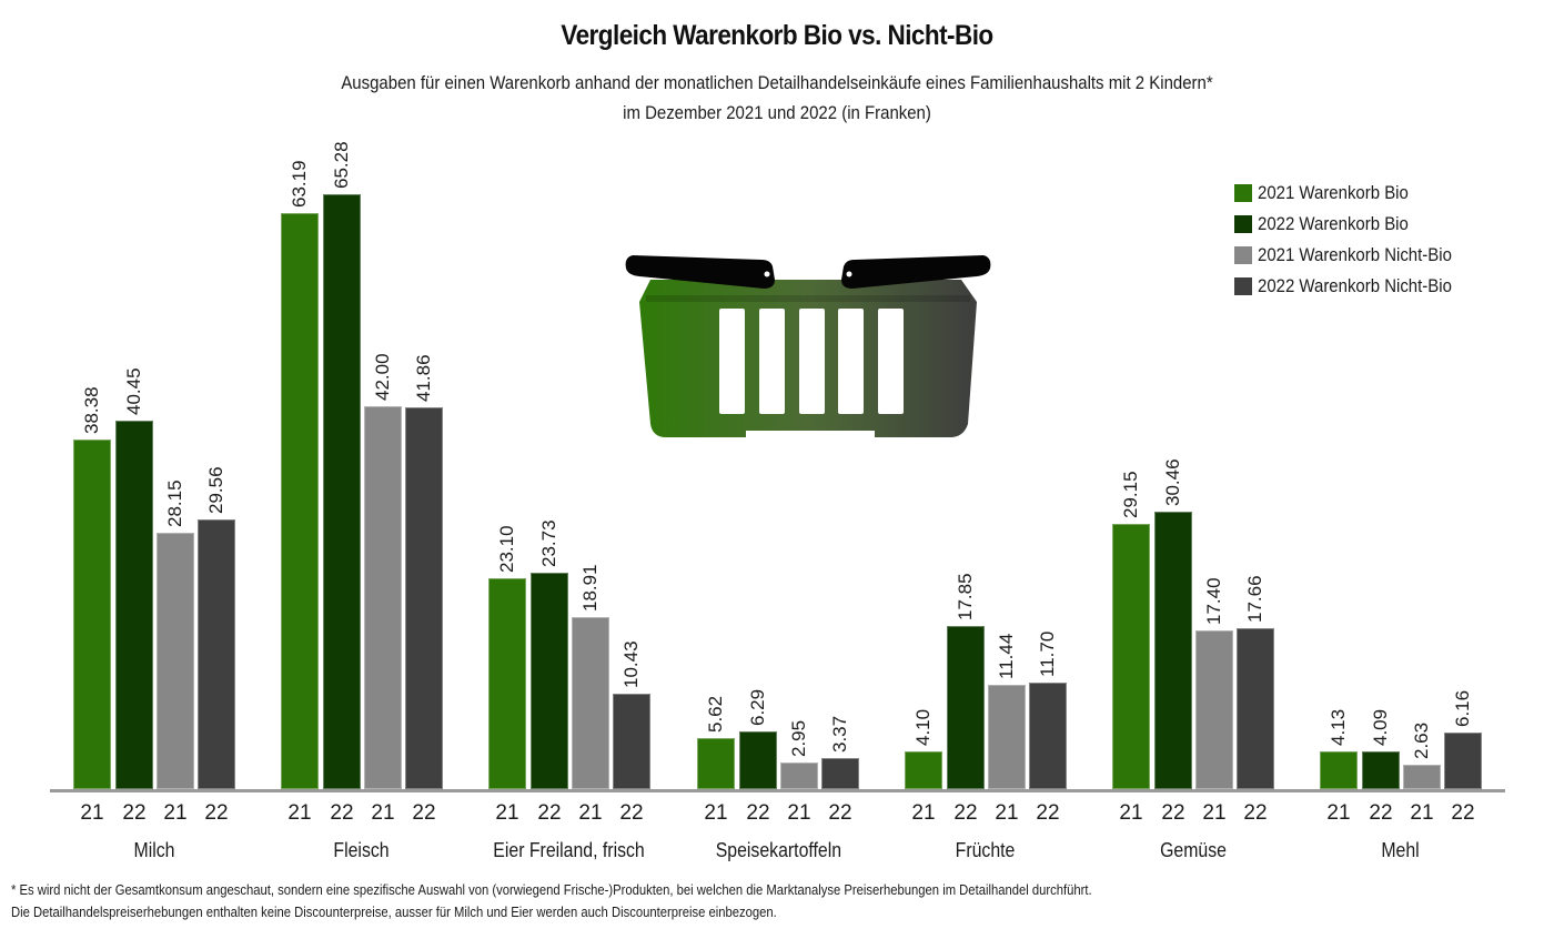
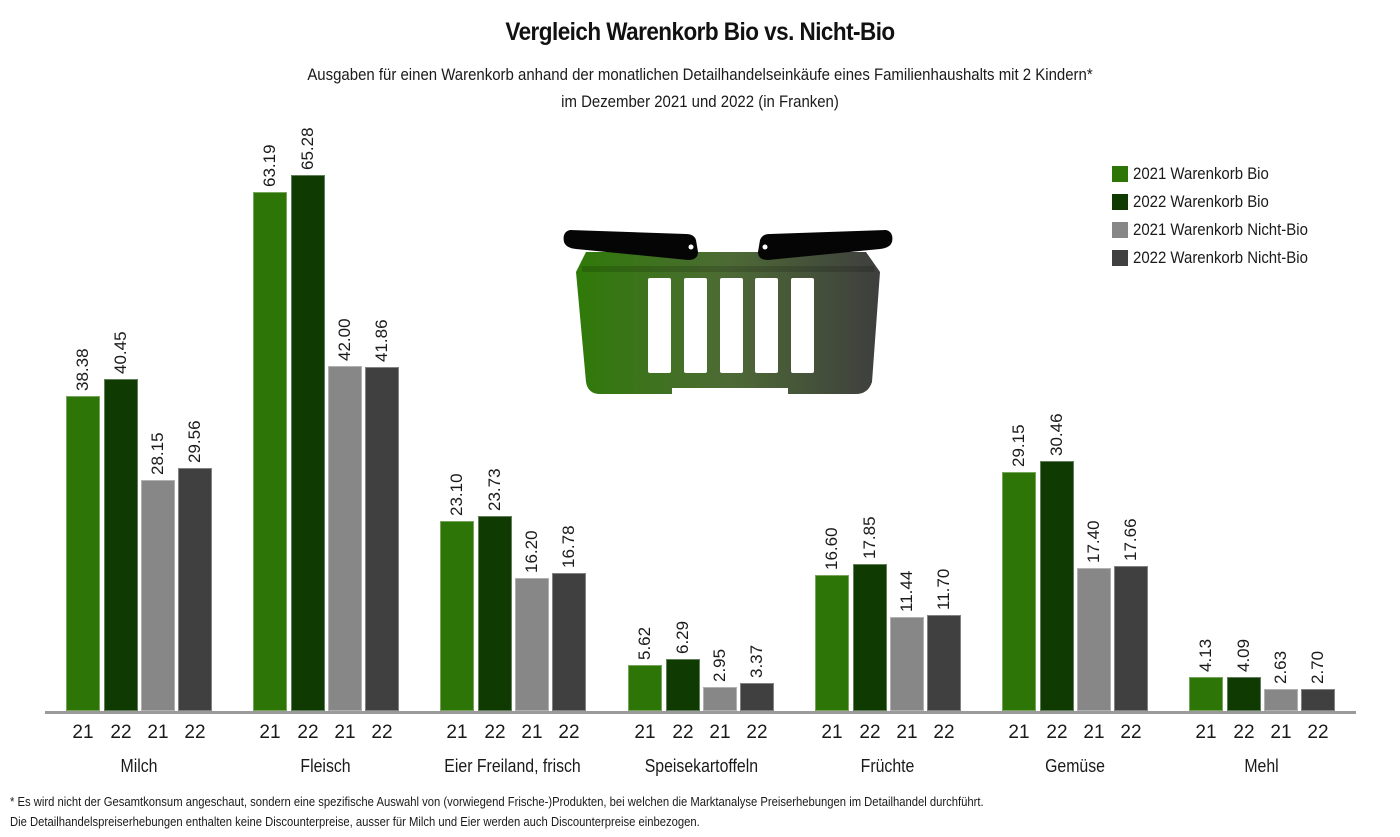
2021 Warenkorb Nicht-Bio/Eier Freiland, frisch: 18.91 -> 16.20
2022 Warenkorb Nicht-Bio/Eier Freiland, frisch: 10.43 -> 16.78
2021 Warenkorb Bio/Früchte: 4.10 -> 16.60
2022 Warenkorb Nicht-Bio/Mehl: 6.16 -> 2.70
